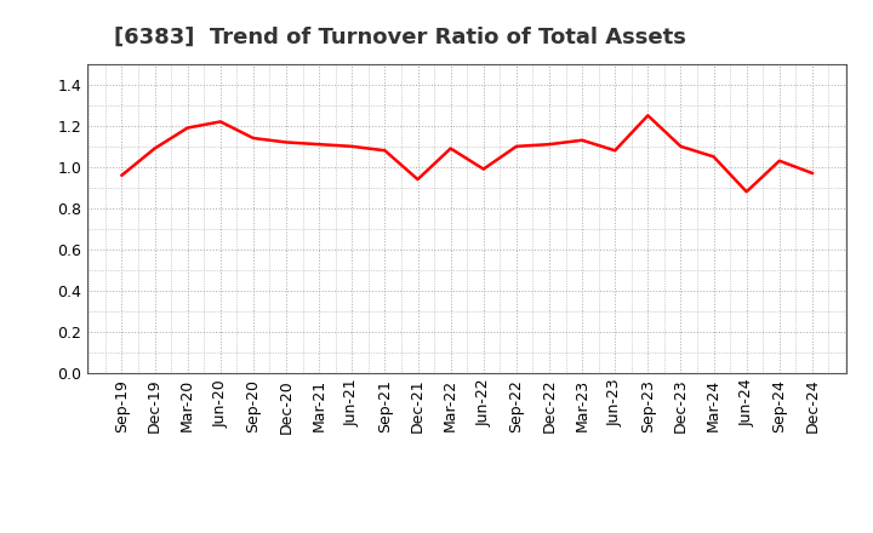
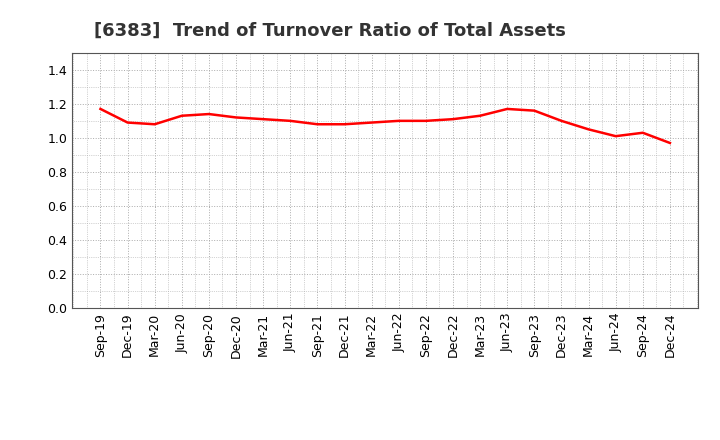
Sep-19: 0.96 -> 1.17
Mar-20: 1.19 -> 1.08
Jun-20: 1.22 -> 1.13
Dec-21: 0.94 -> 1.08
Jun-22: 0.99 -> 1.10
Jun-23: 1.08 -> 1.17
Sep-23: 1.25 -> 1.16
Jun-24: 0.88 -> 1.01
